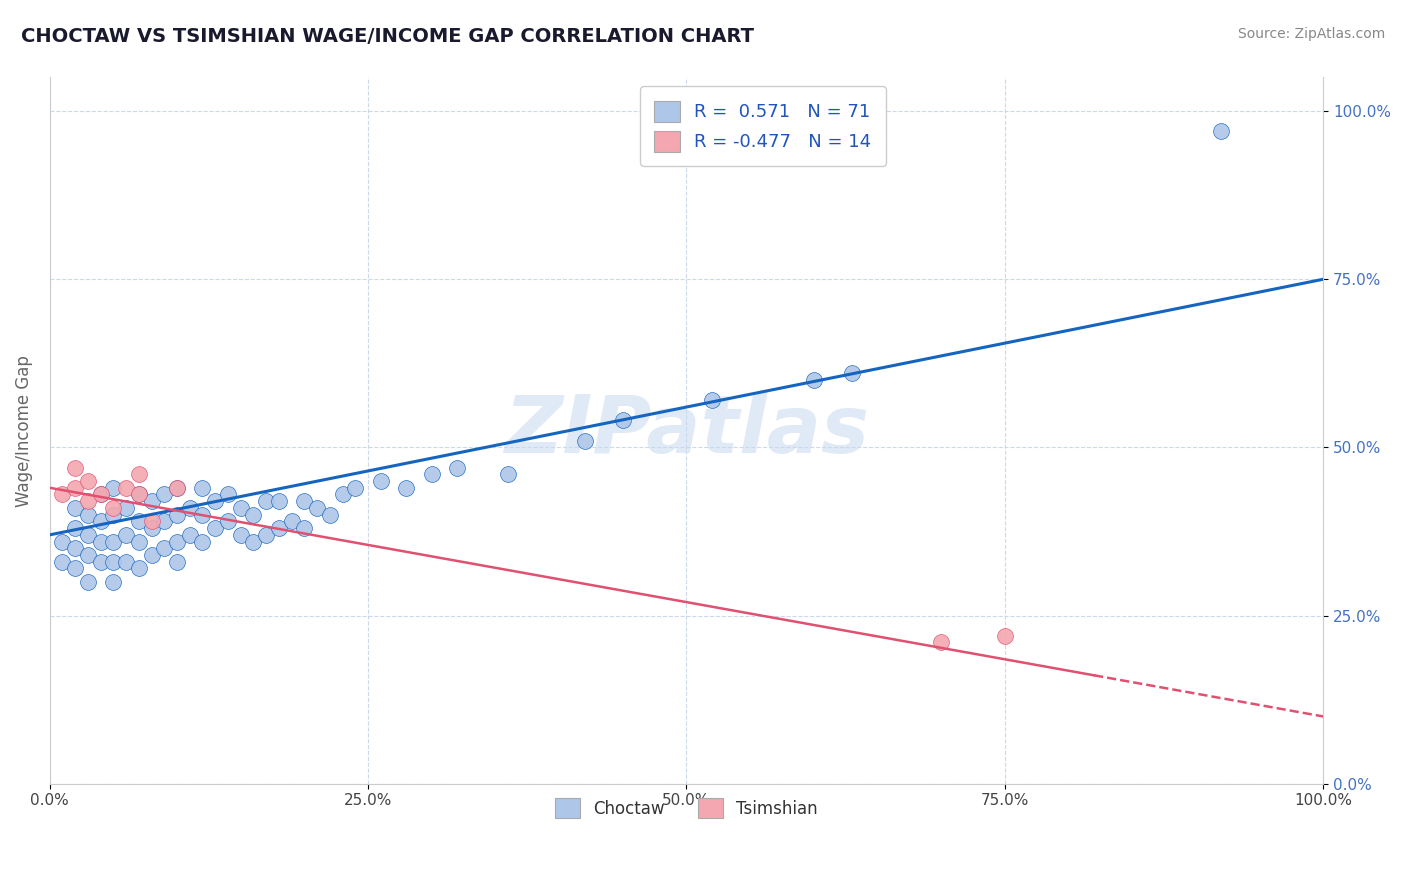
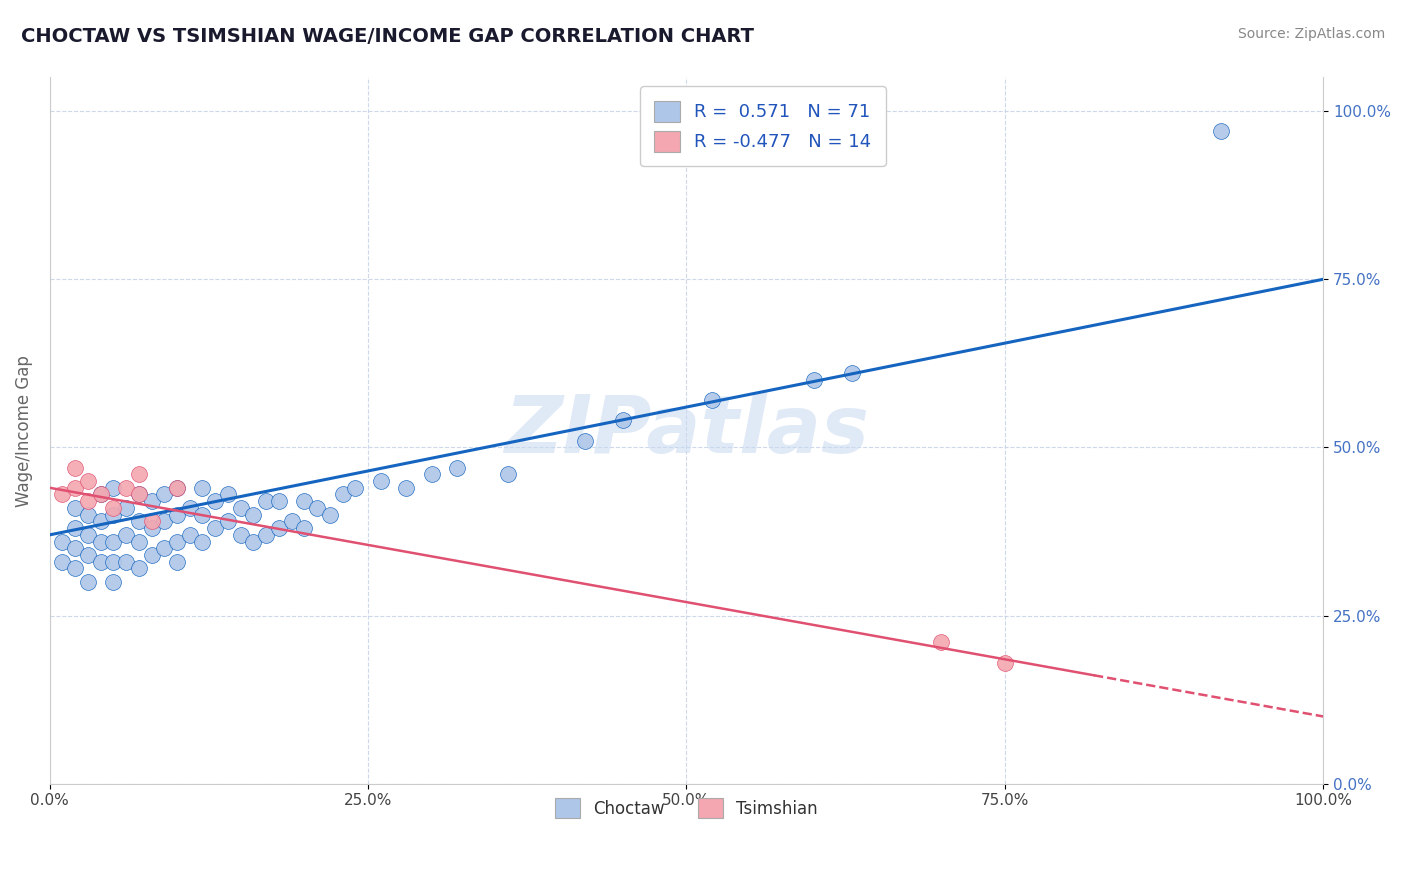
Tsimshian/75.0%: 22% -> 18%
